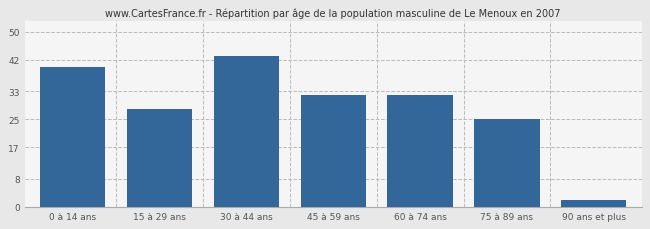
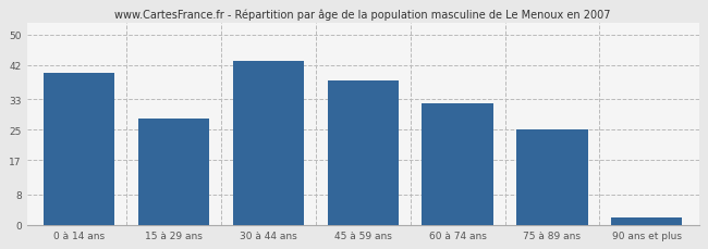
45 à 59 ans: 32 -> 38
